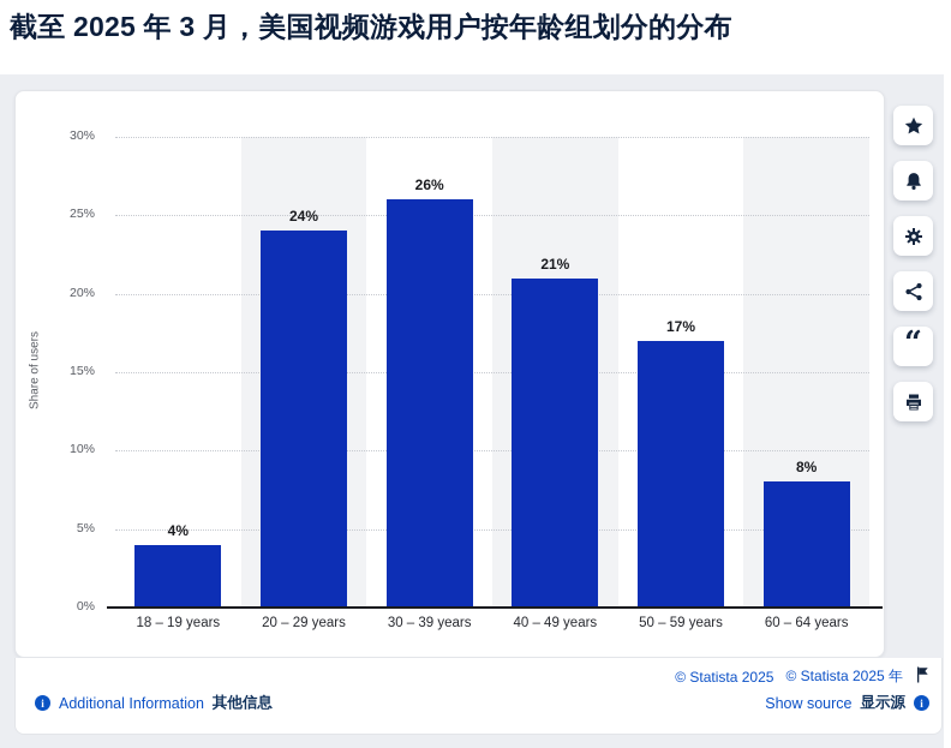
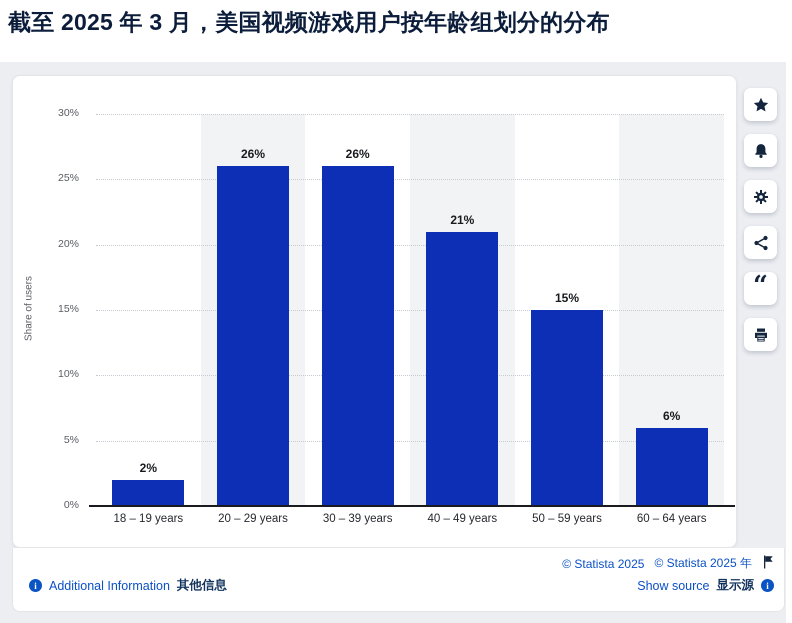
18 – 19 years: 4% -> 2%
20 – 29 years: 24% -> 26%
50 – 59 years: 17% -> 15%
60 – 64 years: 8% -> 6%
